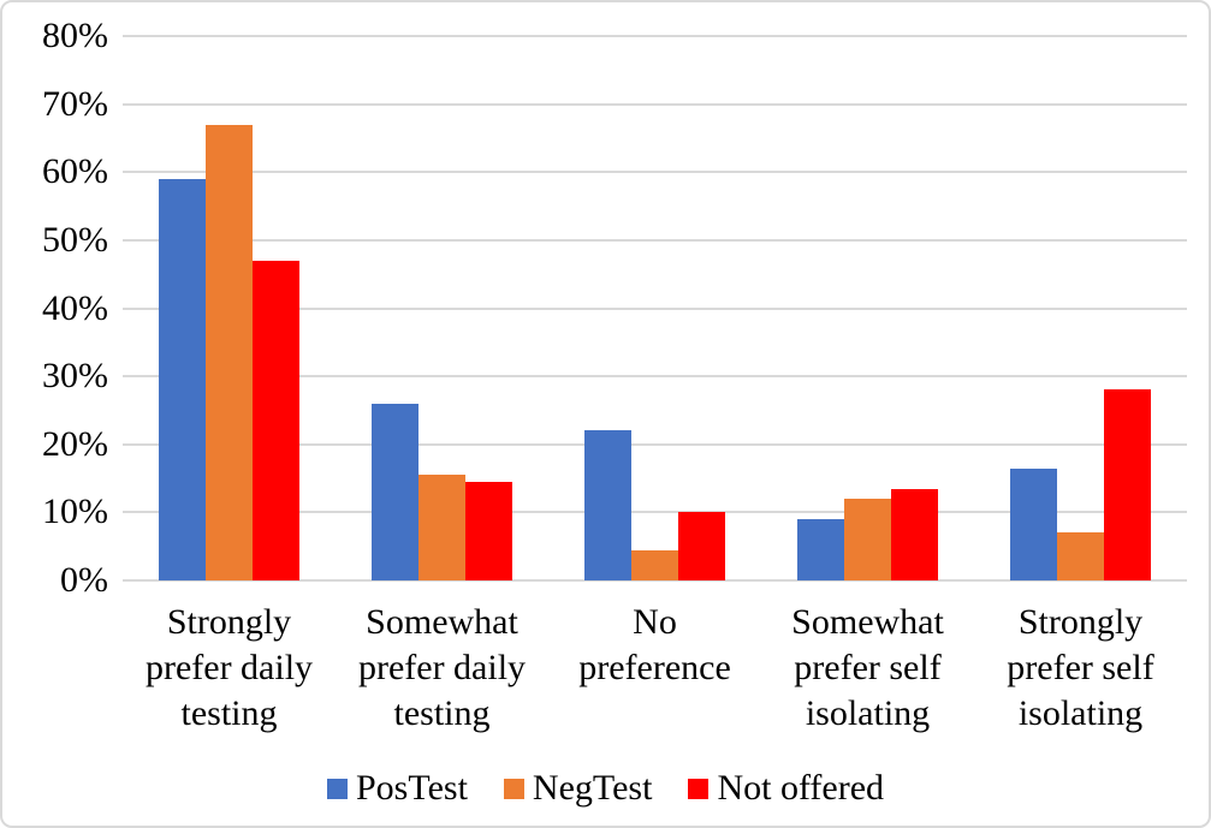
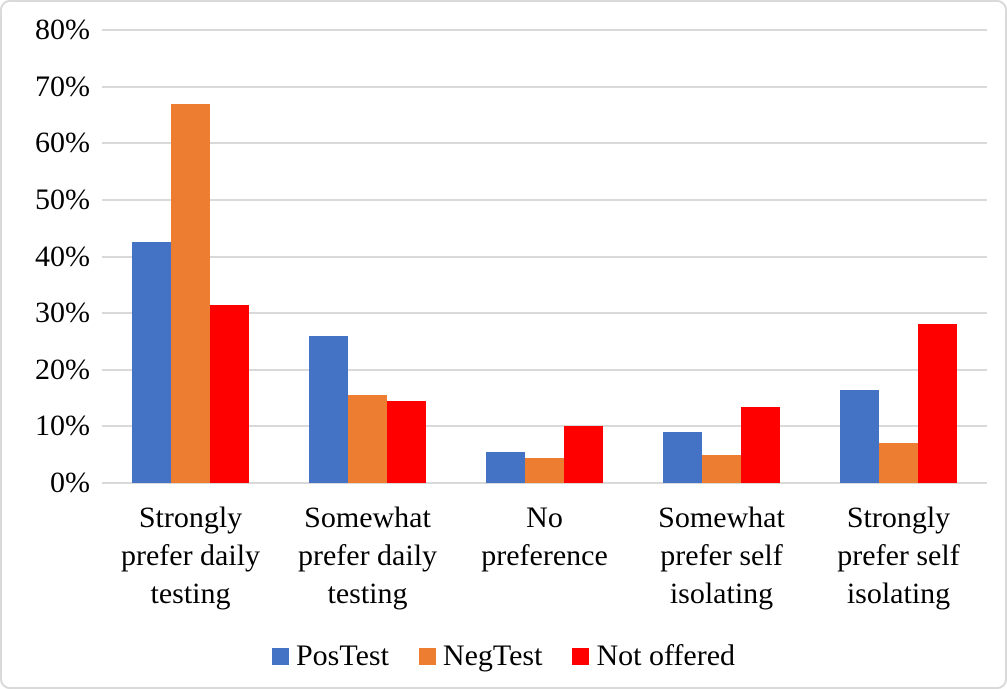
PosTest/Strongly prefer daily testing: 59% -> 42%
Not offered/Strongly prefer daily testing: 47% -> 32%
PosTest/No preference: 22% -> 6%
NegTest/Somewhat prefer self isolating: 12% -> 5%
